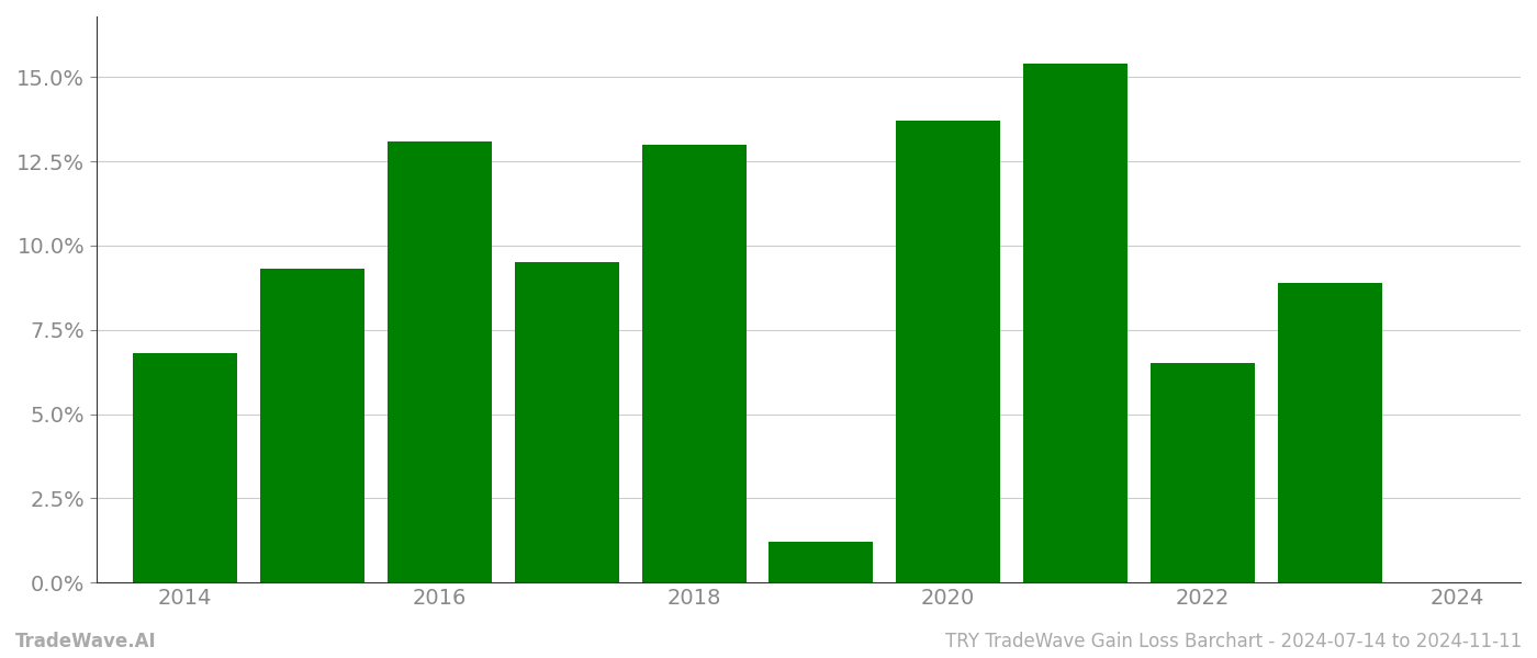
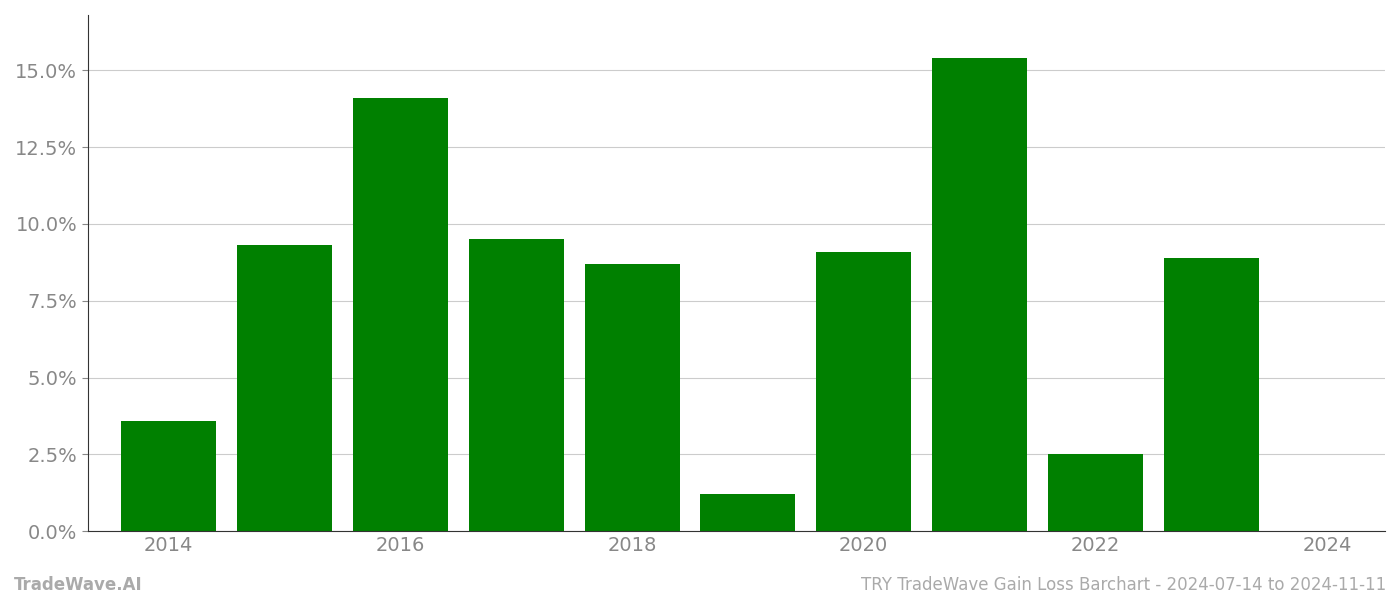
2014: 6.8% -> 3.6%
2016: 13.1% -> 14.1%
2018: 13.0% -> 8.7%
2020: 13.7% -> 9.1%
2022: 6.5% -> 2.5%
